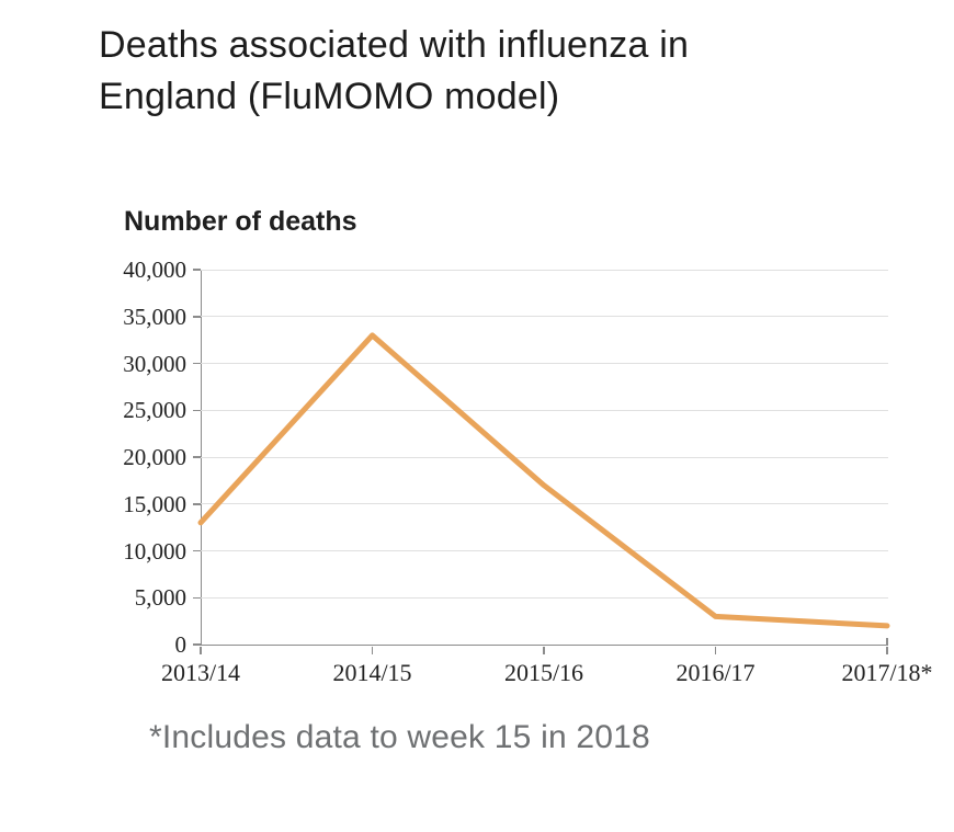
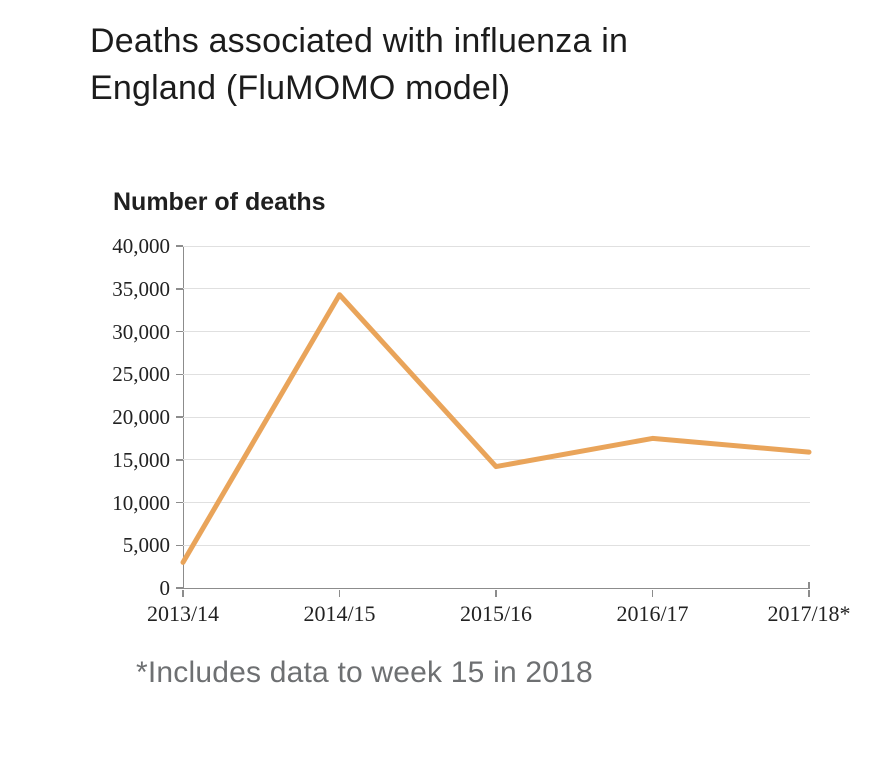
2013/14: 13000 -> 3000
2014/15: 33000 -> 34000
2015/16: 17000 -> 14000
2016/17: 3000 -> 18000
2017/18*: 2000 -> 16000
